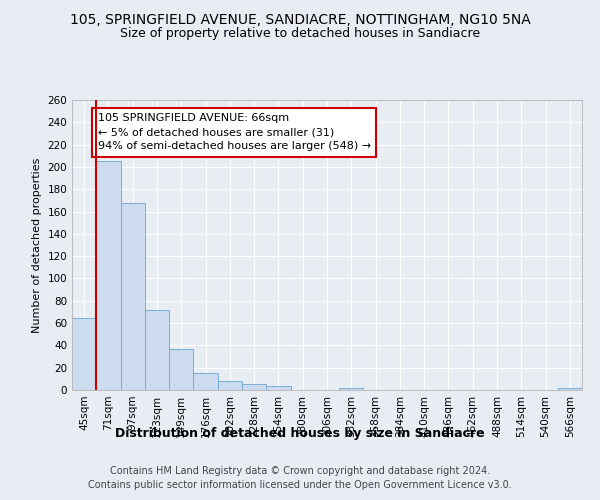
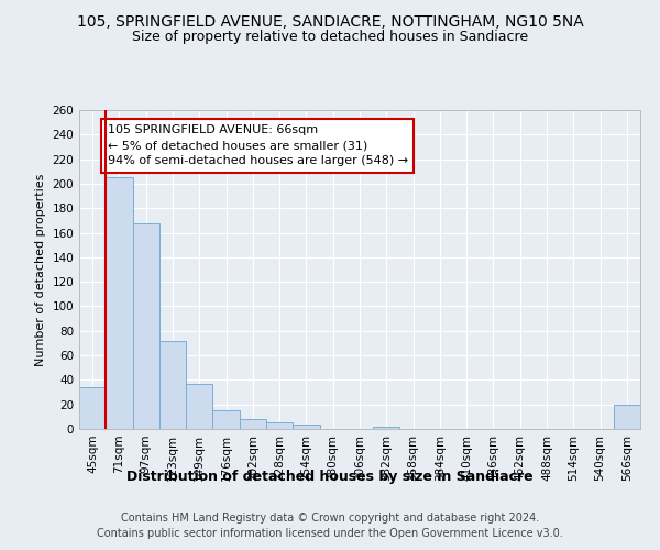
45sqm: 65 -> 34
566sqm: 2 -> 20
